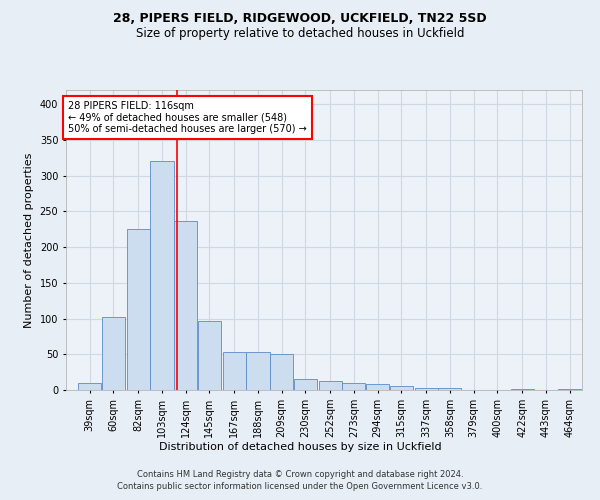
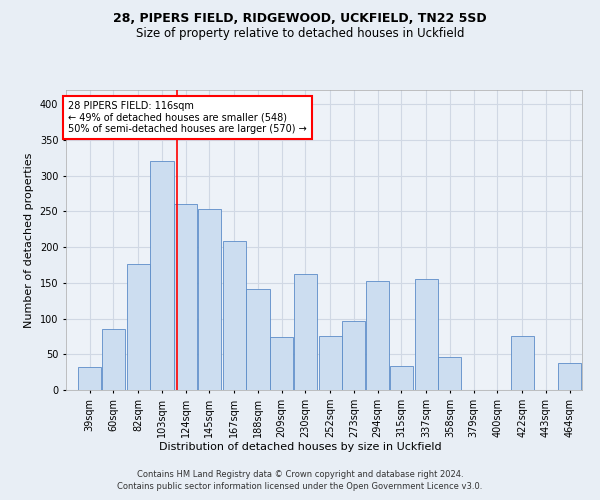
39sqm: 10 -> 32
60sqm: 102 -> 86
82sqm: 225 -> 176
124sqm: 237 -> 260
145sqm: 96 -> 254
167sqm: 53 -> 208
188sqm: 53 -> 142
209sqm: 51 -> 74
230sqm: 15 -> 162
252sqm: 13 -> 76
273sqm: 10 -> 96
294sqm: 8 -> 152
315sqm: 5 -> 34
337sqm: 3 -> 156
358sqm: 3 -> 46
422sqm: 2 -> 76
464sqm: 2 -> 38
